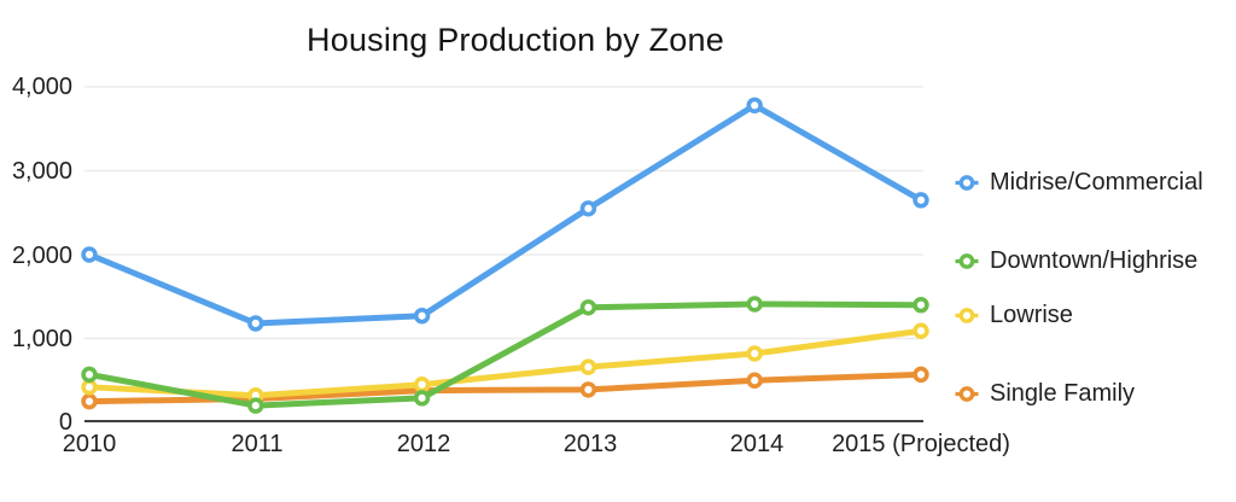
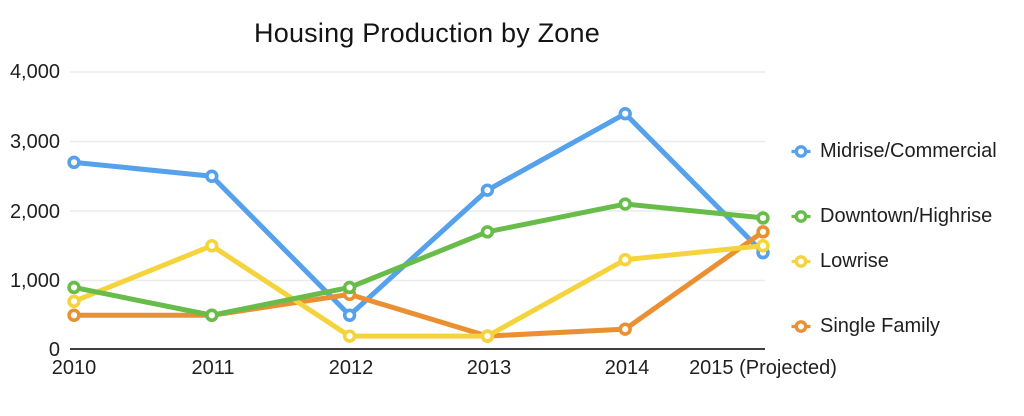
Midrise/Commercial/2010: 2000 -> 2700
Downtown/Highrise/2010: 600 -> 900
Lowrise/2010: 400 -> 700
Single Family/2010: 200 -> 500
Midrise/Commercial/2011: 1200 -> 2500
Downtown/Highrise/2011: 200 -> 500
Lowrise/2011: 300 -> 1500
Single Family/2011: 300 -> 500
Midrise/Commercial/2012: 1300 -> 500
Downtown/Highrise/2012: 300 -> 900
Lowrise/2012: 400 -> 200
Single Family/2012: 400 -> 800
Midrise/Commercial/2013: 2600 -> 2300
Downtown/Highrise/2013: 1400 -> 1700
Lowrise/2013: 700 -> 200
Single Family/2013: 400 -> 200
Midrise/Commercial/2014: 3800 -> 3400
Downtown/Highrise/2014: 1400 -> 2100
Lowrise/2014: 800 -> 1300
Single Family/2014: 500 -> 300
Midrise/Commercial/2015 (Projected): 2600 -> 1400
Downtown/Highrise/2015 (Projected): 1400 -> 1900
Lowrise/2015 (Projected): 1100 -> 1500
Single Family/2015 (Projected): 600 -> 1700
